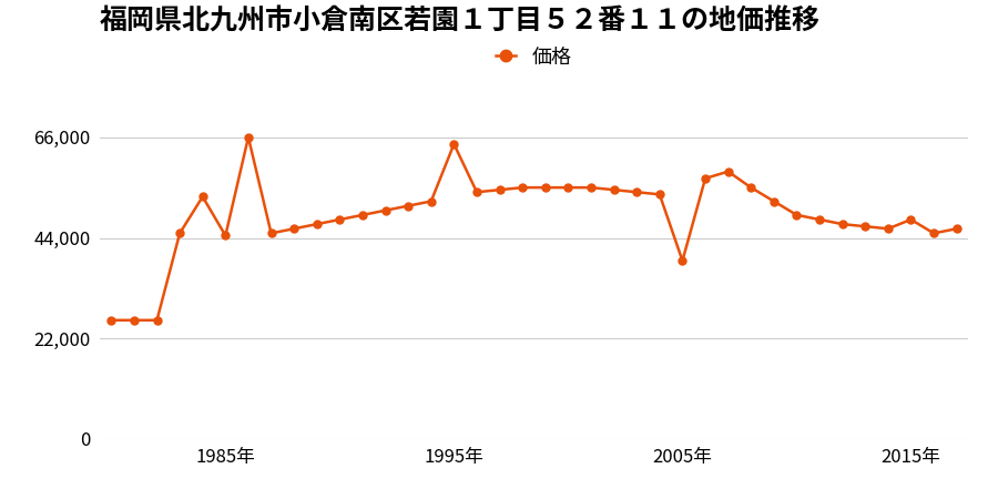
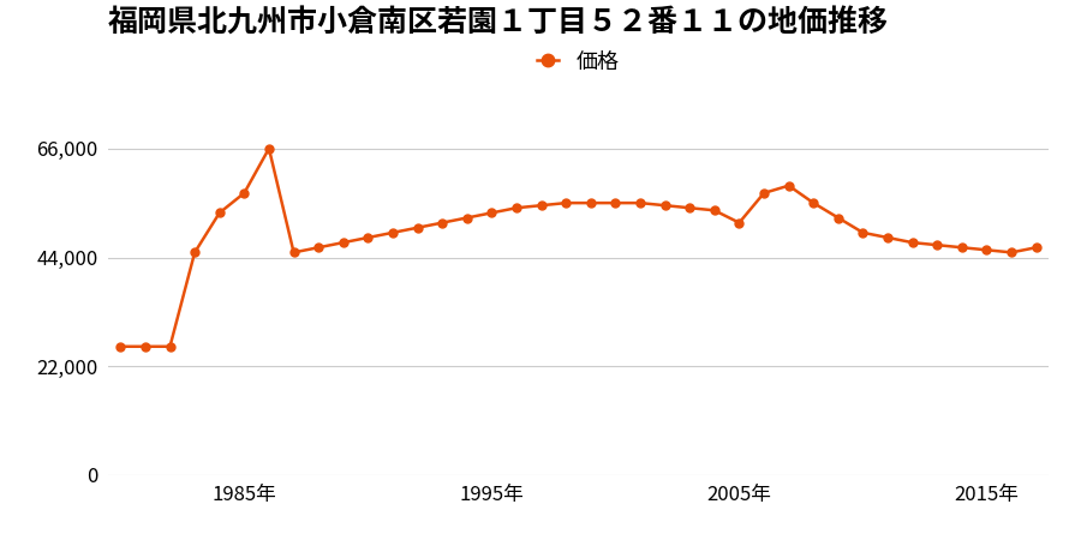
1985年: 44,500 -> 57,000
1995年: 64,500 -> 53,000
2005年: 39,000 -> 51,000
2015年: 48,000 -> 45,500
